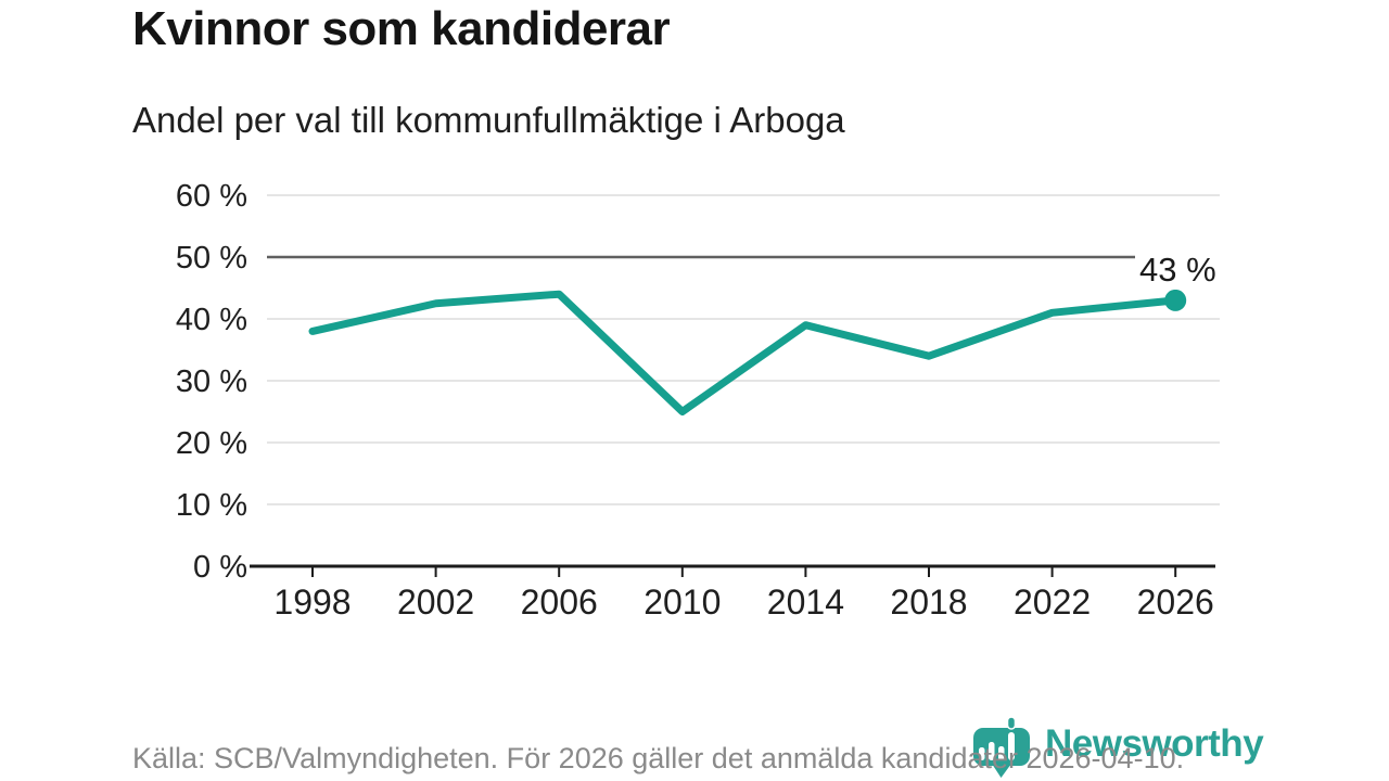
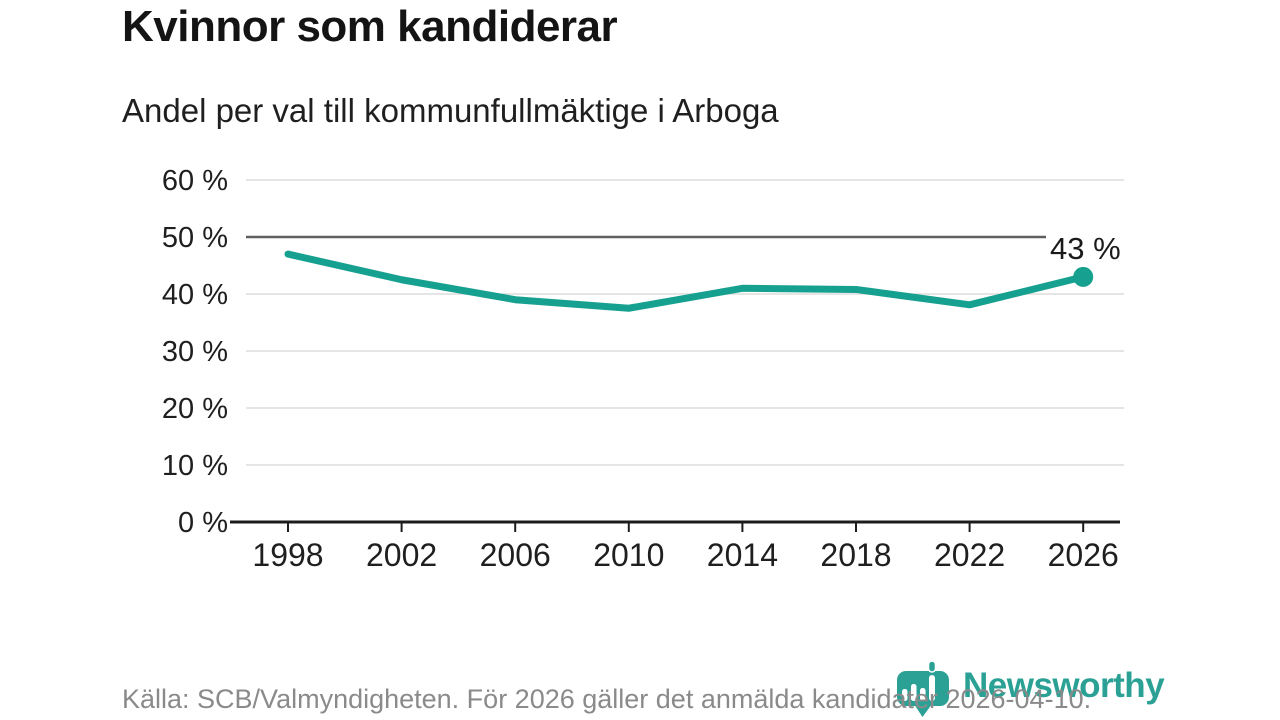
1998: 38% -> 47%
2006: 44% -> 39%
2010: 25% -> 38%
2014: 39% -> 41%
2018: 34% -> 41%
2022: 41% -> 38%
